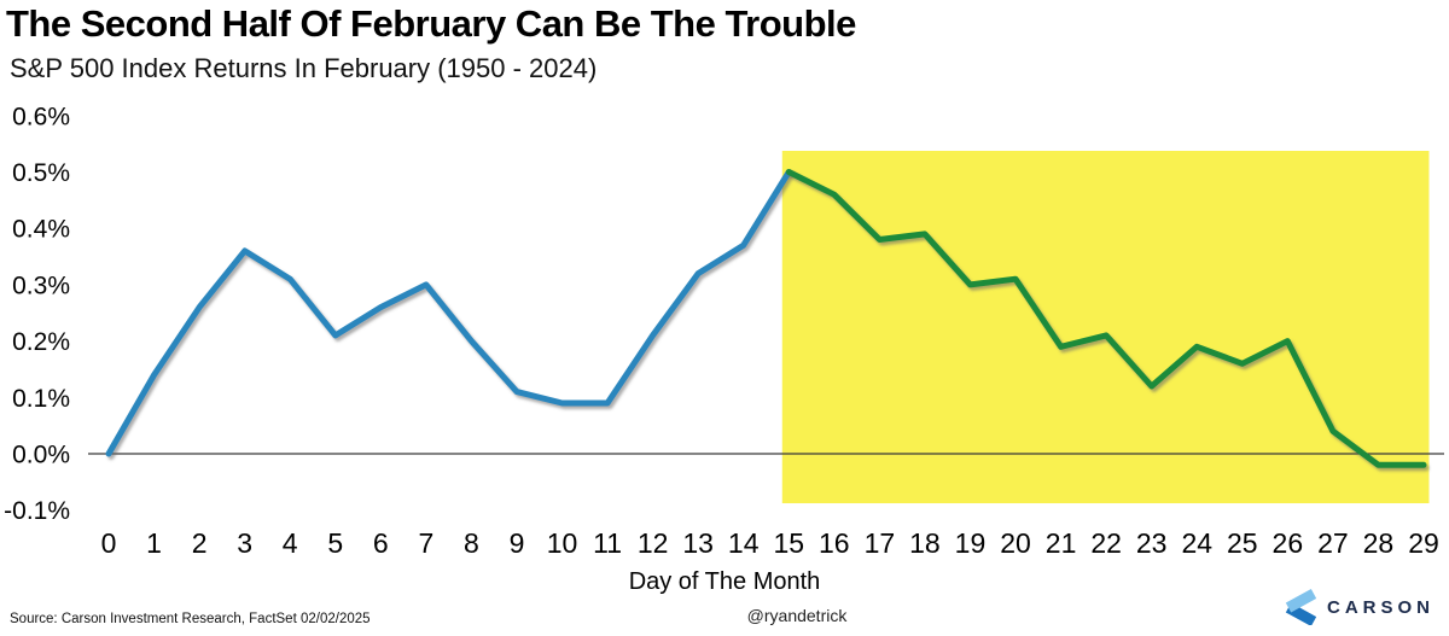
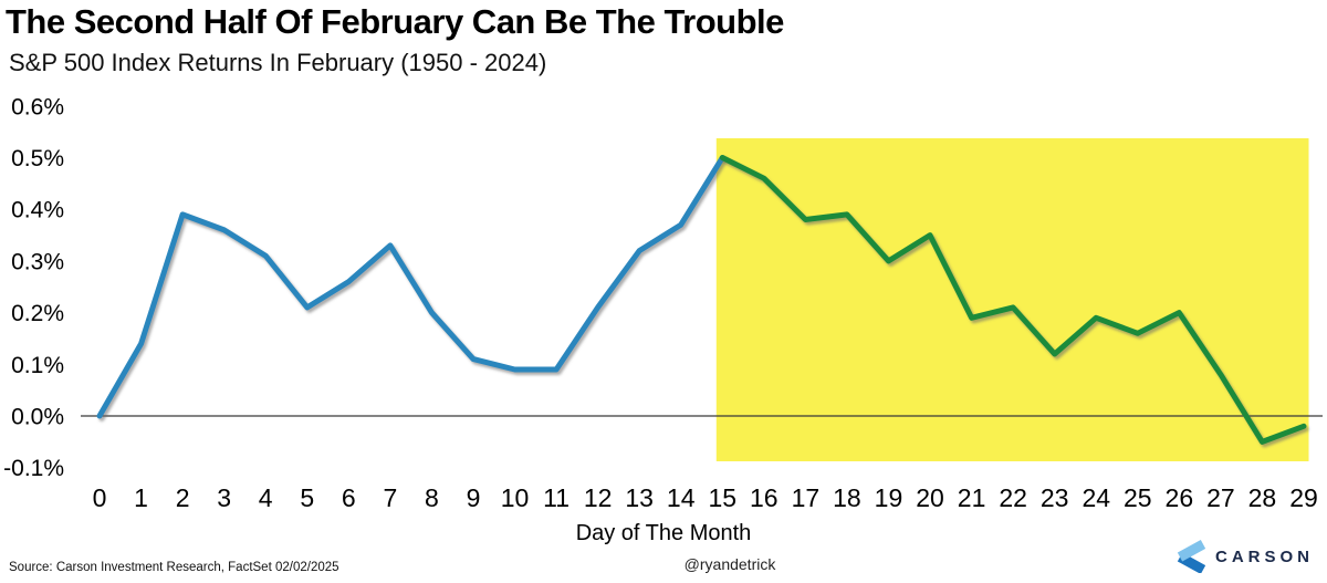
2: 0.26% -> 0.39%
7: 0.30% -> 0.33%
20: 0.31% -> 0.35%
27: 0.04% -> 0.08%
28: -0.02% -> -0.05%
